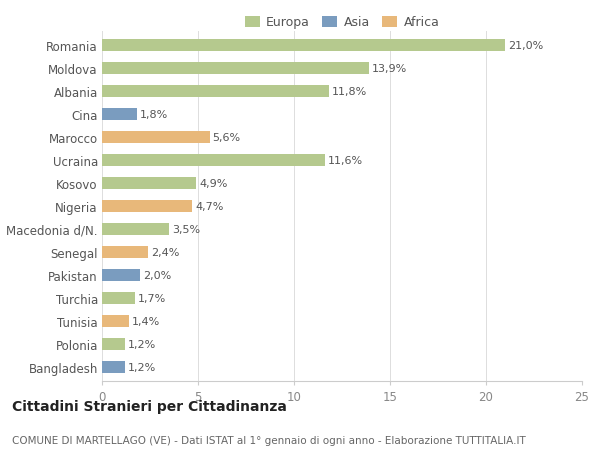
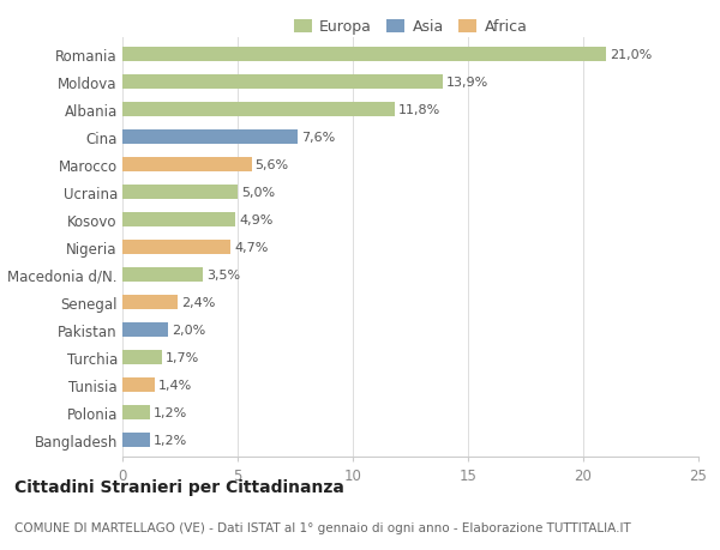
Cina: 1,8% -> 7,6%
Ucraina: 11,6% -> 5,0%
